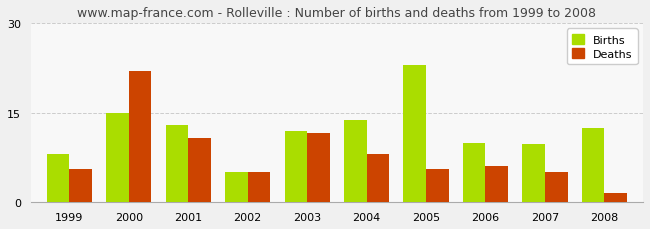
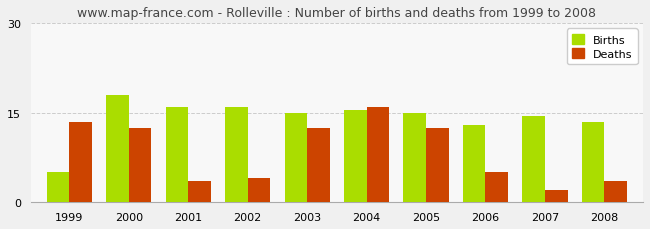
Births/1999: 8.0 -> 5.0
Deaths/1999: 5.6 -> 13.5
Births/2000: 15.0 -> 18.0
Deaths/2000: 22.0 -> 12.5
Births/2001: 13.0 -> 16.0
Deaths/2001: 10.8 -> 3.5
Births/2002: 5.0 -> 16.0
Deaths/2002: 5.0 -> 4.0
Births/2003: 12.0 -> 15.0
Deaths/2003: 11.6 -> 12.5
Births/2004: 13.8 -> 15.5
Deaths/2004: 8.0 -> 16.0
Births/2005: 23.0 -> 15.0
Deaths/2005: 5.6 -> 12.5
Births/2006: 10.0 -> 13.0
Deaths/2006: 6.0 -> 5.0
Births/2007: 9.8 -> 14.5
Deaths/2007: 5.0 -> 2.0
Births/2008: 12.4 -> 13.5
Deaths/2008: 1.6 -> 3.5
